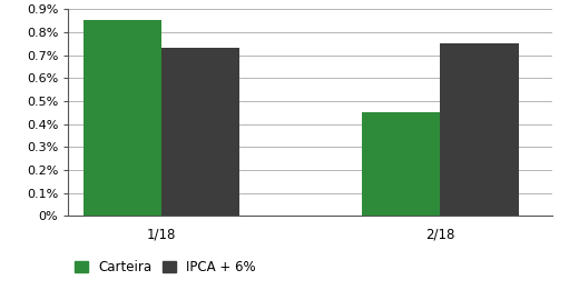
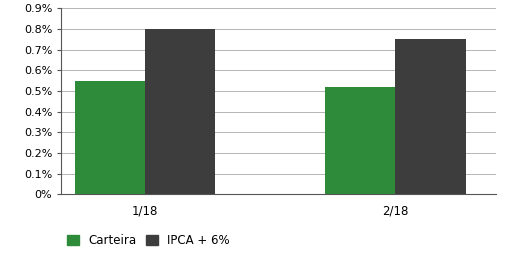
Carteira/1/18: 0.85% -> 0.55%
IPCA + 6%/1/18: 0.73% -> 0.80%
Carteira/2/18: 0.45% -> 0.52%
